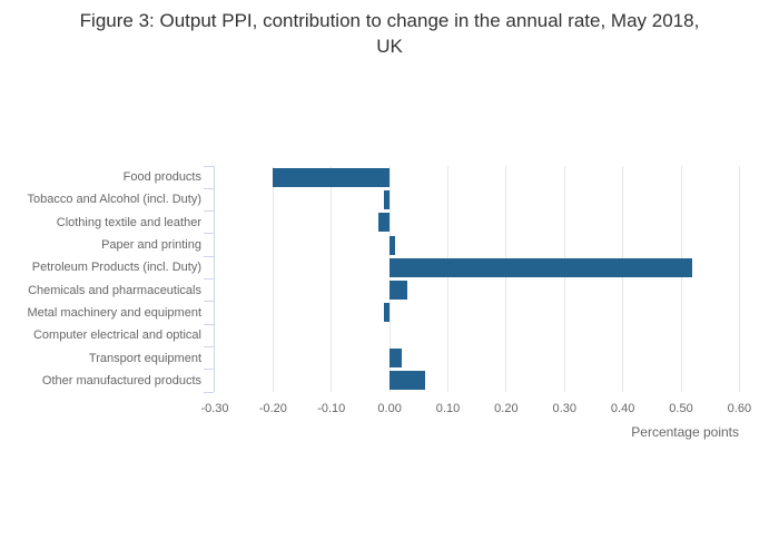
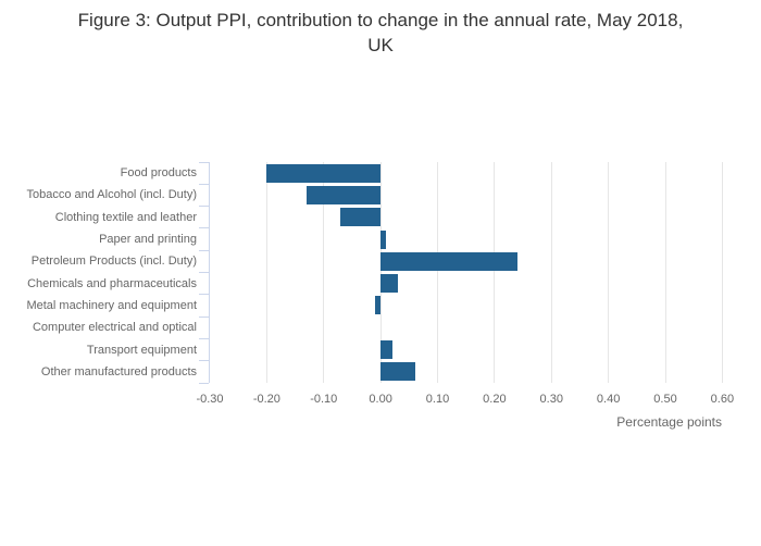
Tobacco and Alcohol (incl. Duty): -0.01 -> -0.13
Clothing textile and leather: -0.02 -> -0.07
Petroleum Products (incl. Duty): 0.52 -> 0.24
